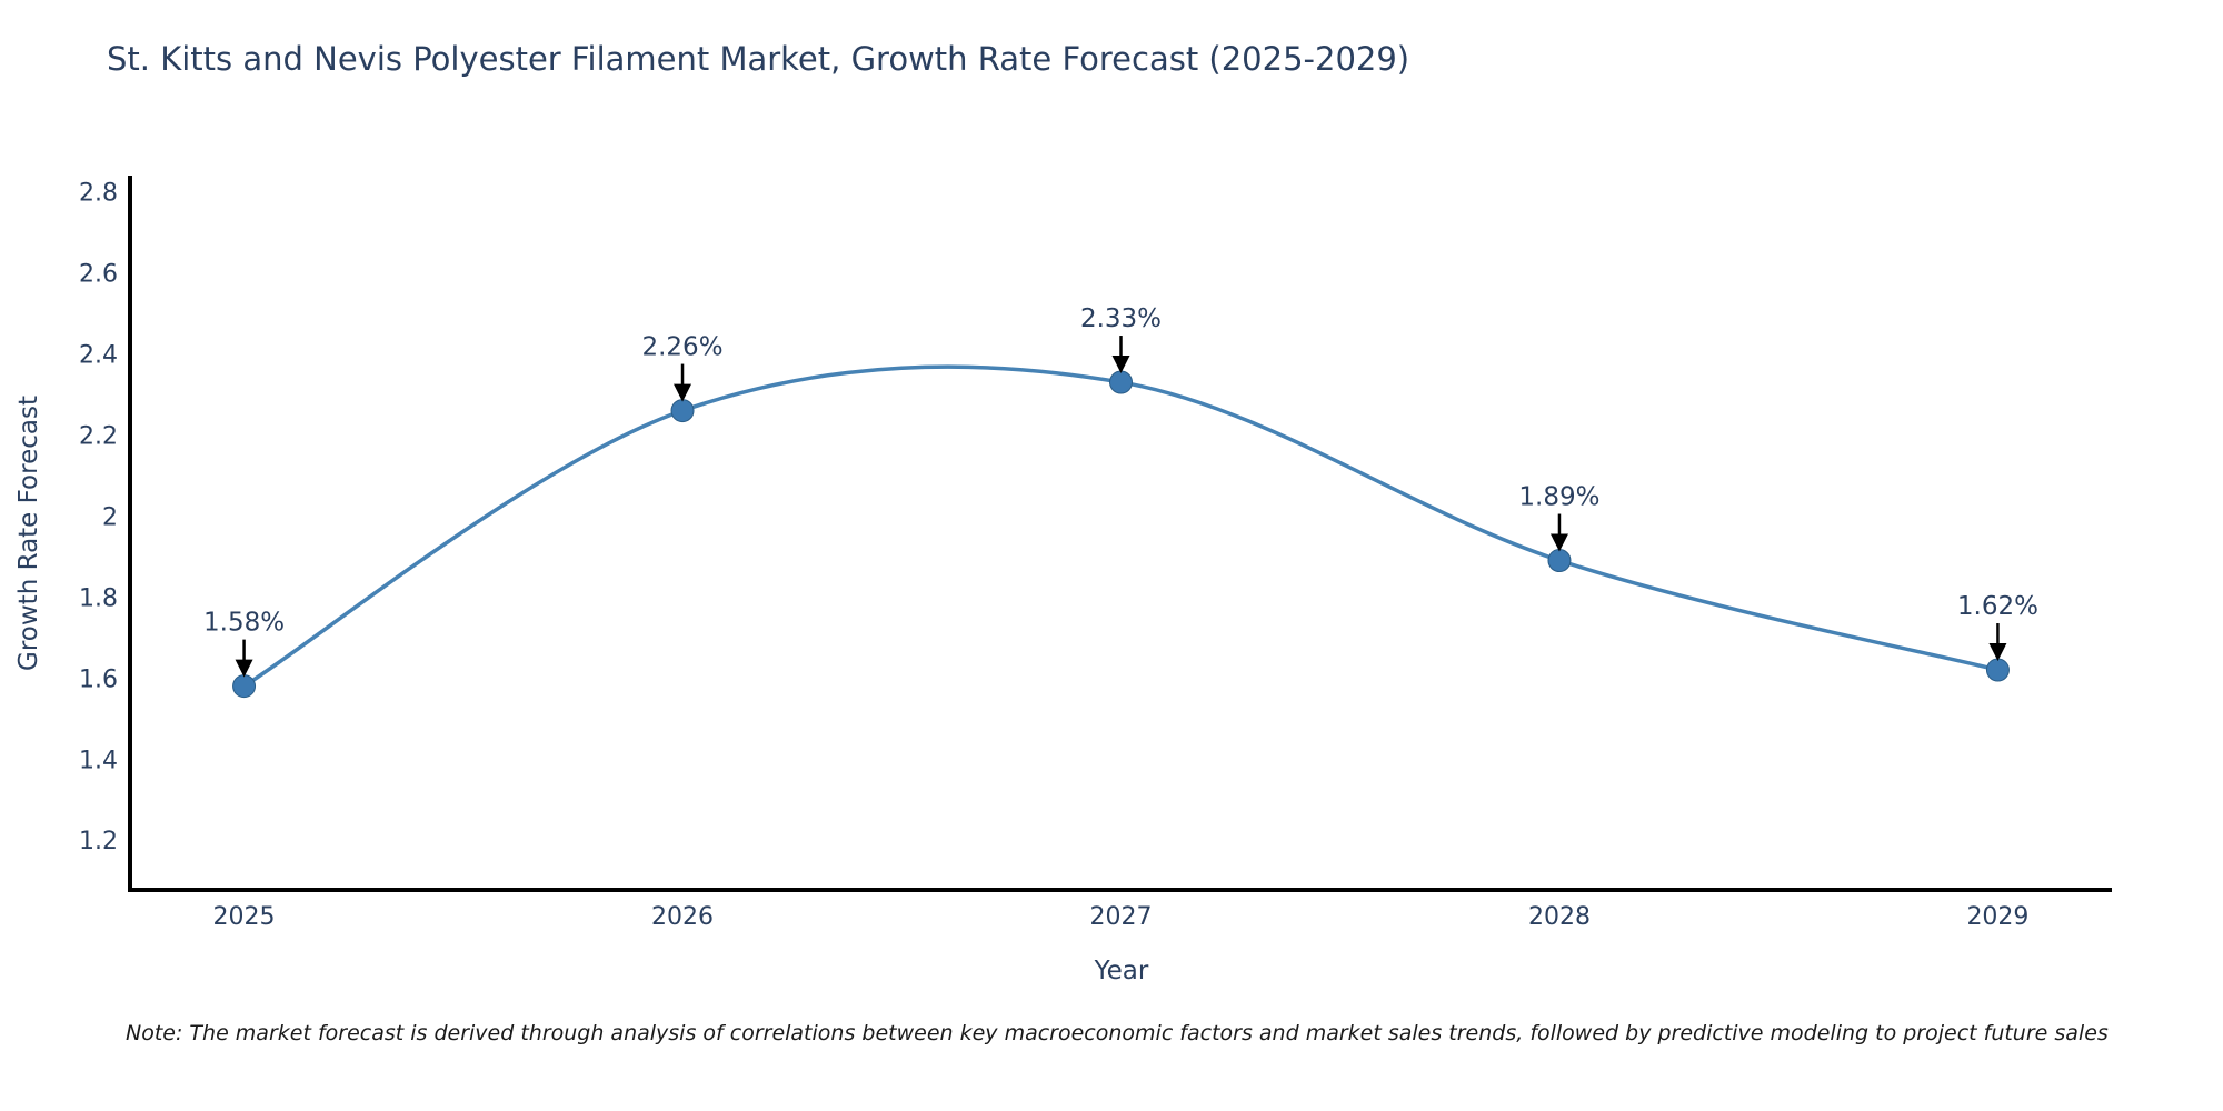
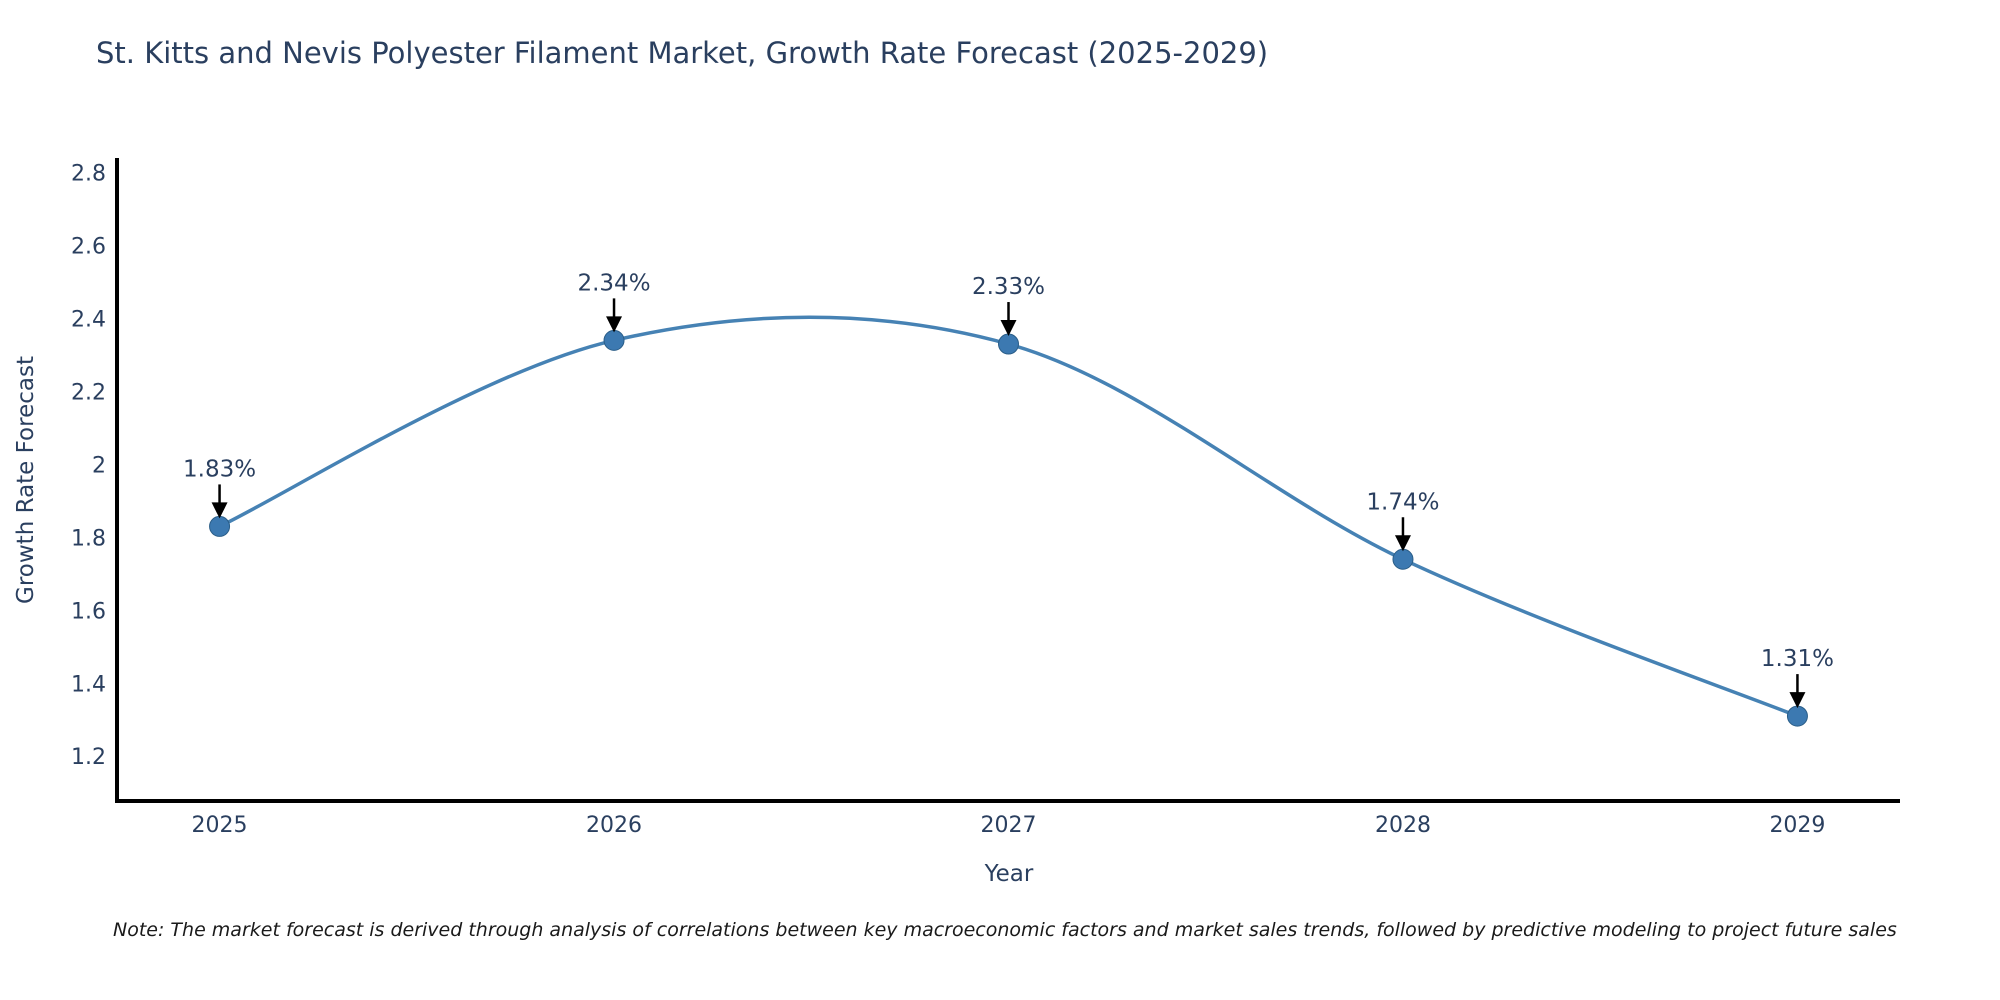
2025: 1.58% -> 1.83%
2026: 2.26% -> 2.34%
2028: 1.89% -> 1.74%
2029: 1.62% -> 1.31%
